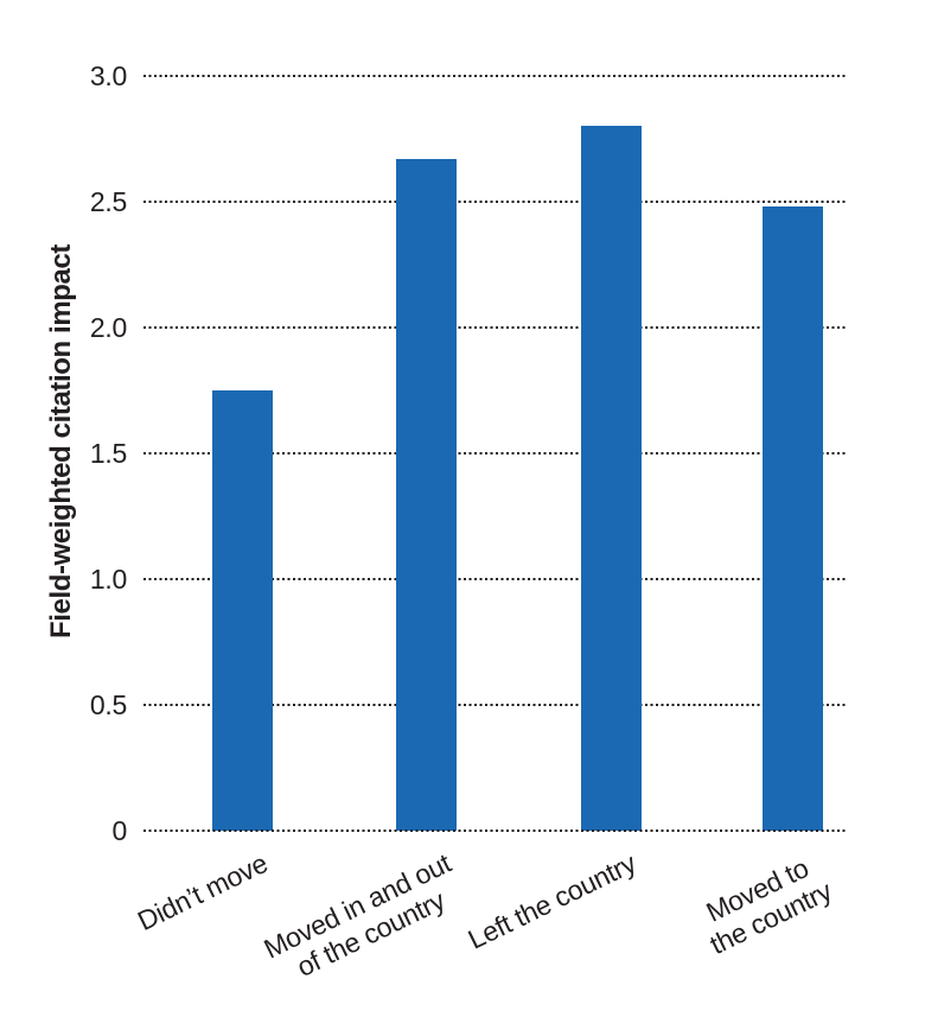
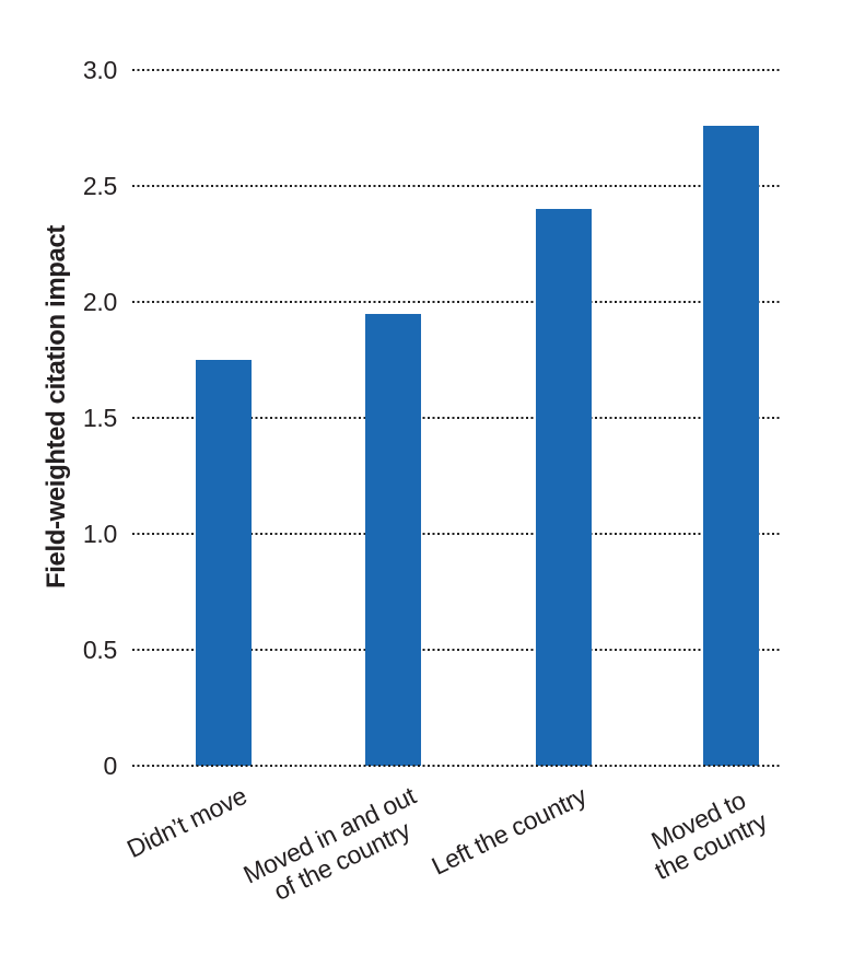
Moved in and out of the country: 2.67 -> 1.95
Left the country: 2.80 -> 2.40
Moved to the country: 2.48 -> 2.76
